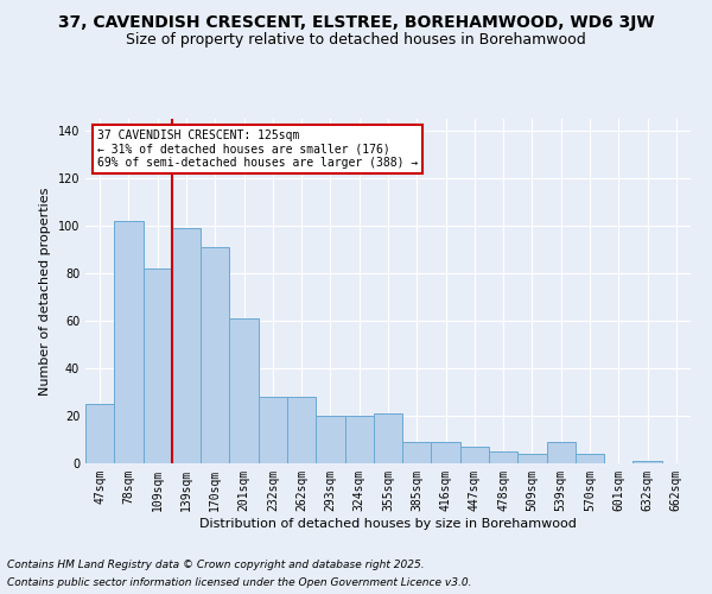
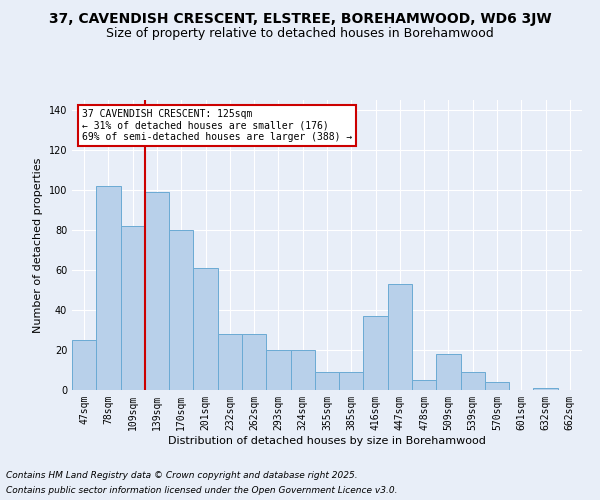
170sqm: 91 -> 80
355sqm: 21 -> 9
416sqm: 9 -> 37
447sqm: 7 -> 53
509sqm: 4 -> 18
